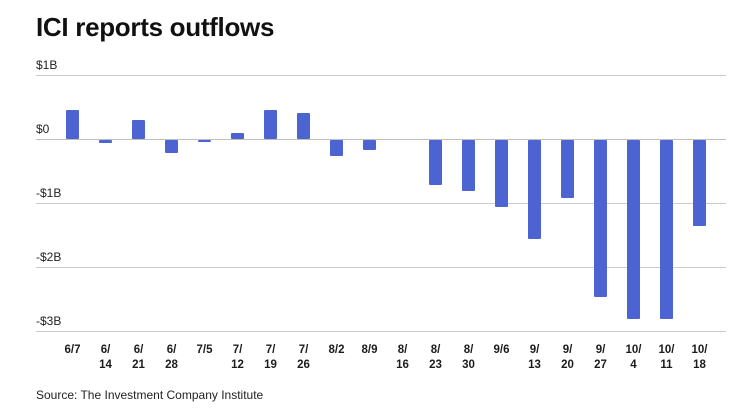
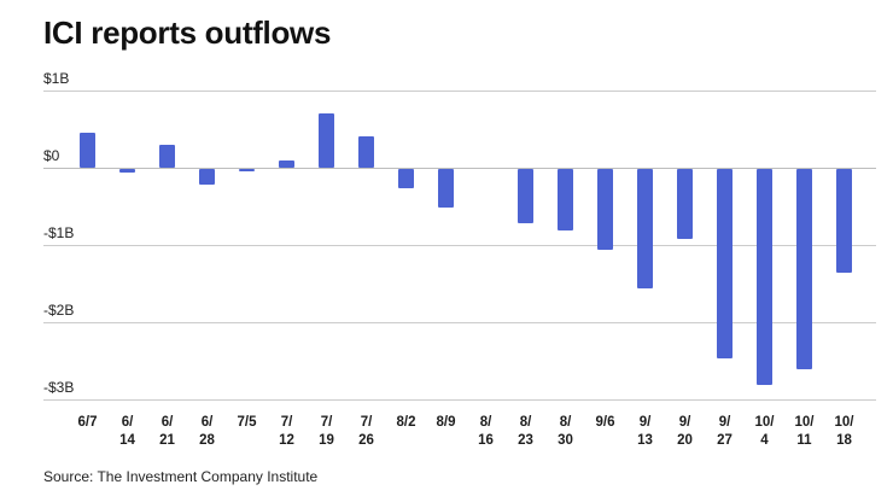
7/19: $0.5B -> $0.7B
8/9: -$0.1B -> -$0.5B
10/11: -$2.8B -> -$2.6B
